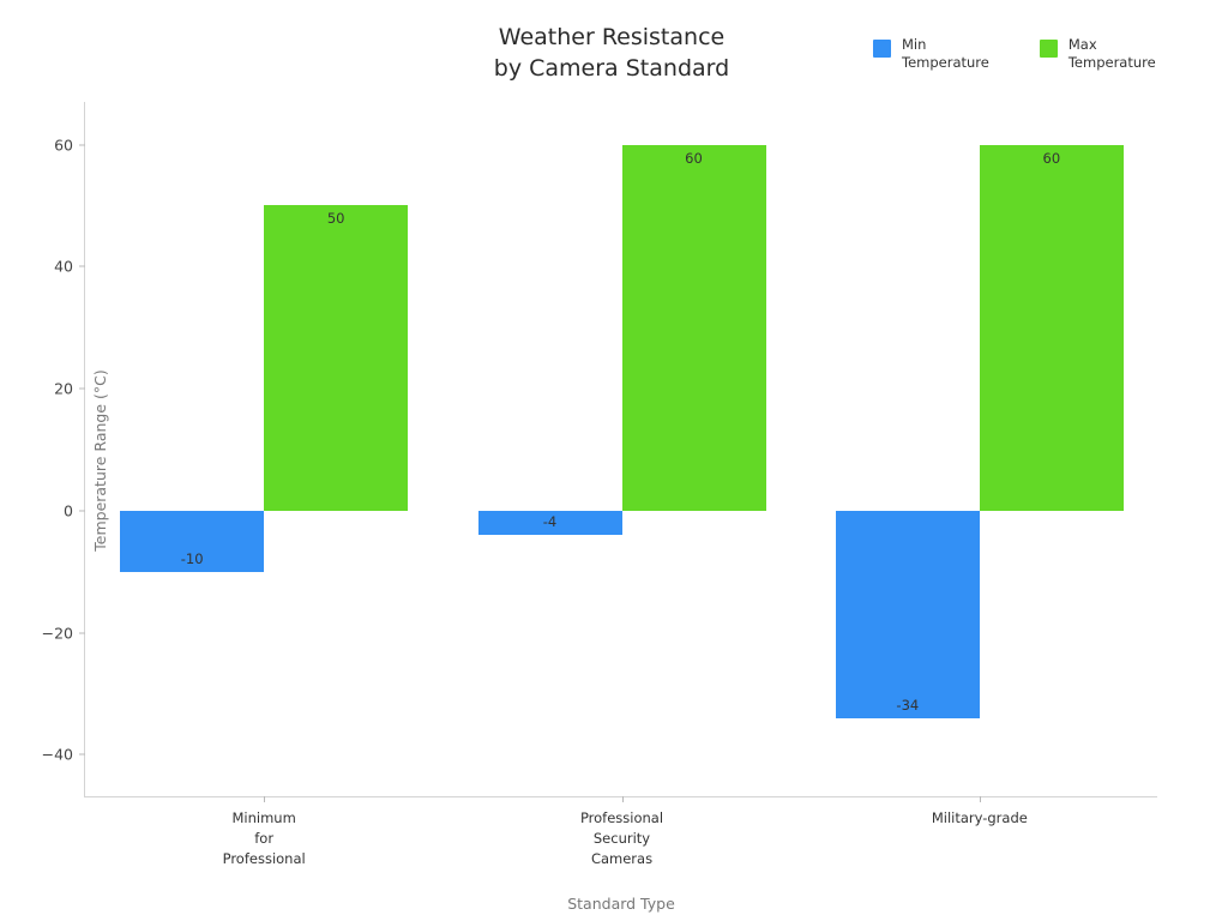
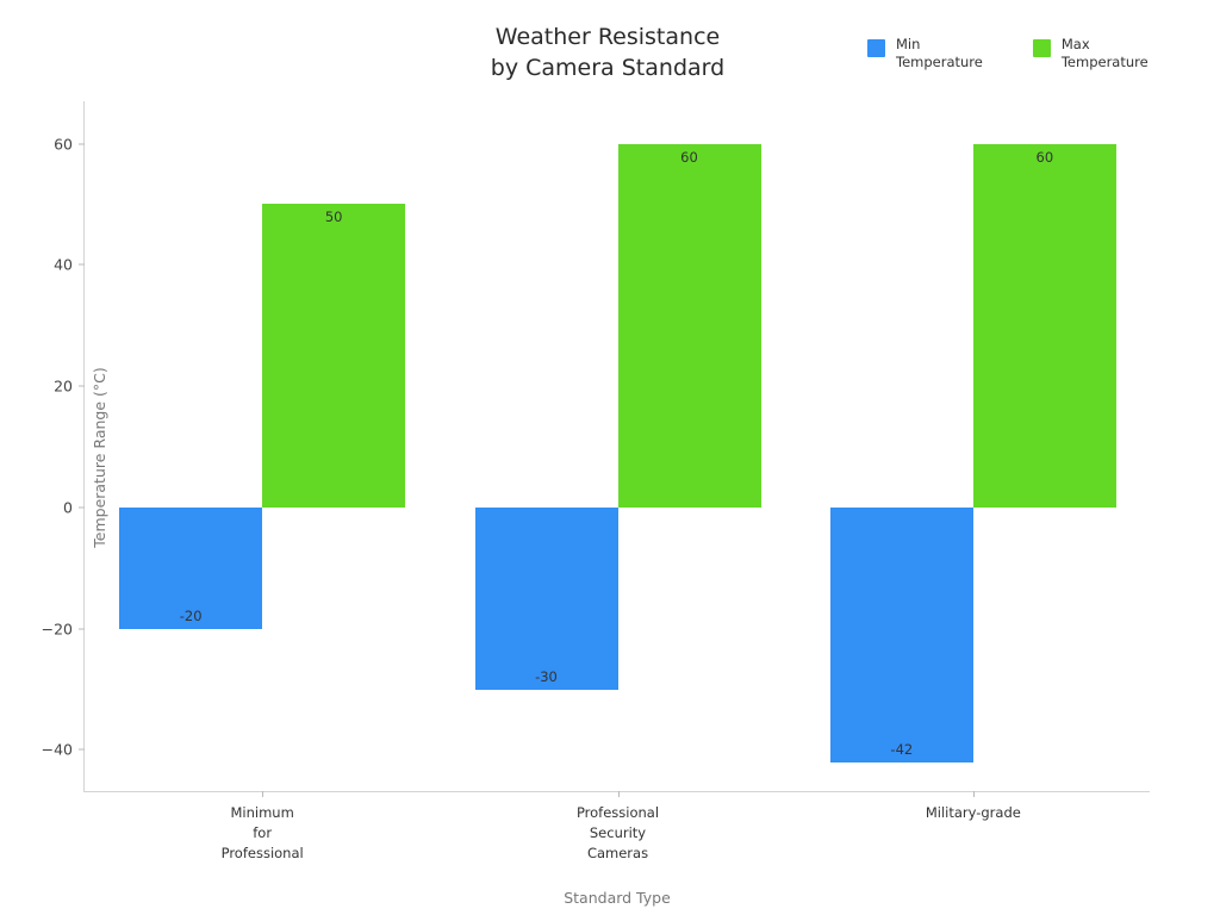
Min Temperature/Minimum for Professional: -10 -> -20
Min Temperature/Professional Security Cameras: -4 -> -30
Min Temperature/Military-grade: -34 -> -42
